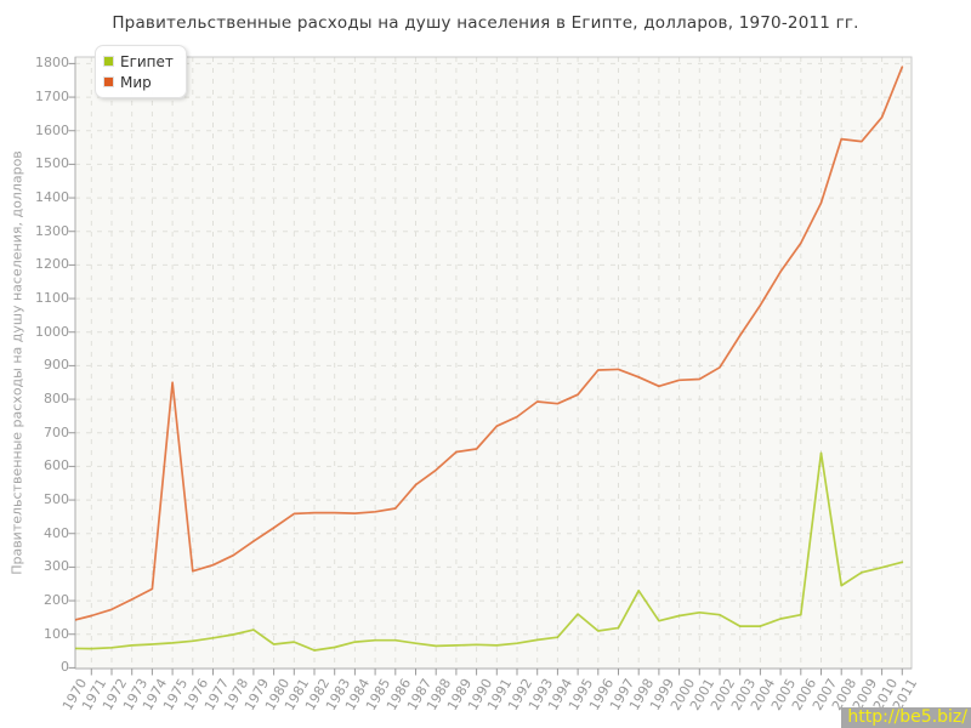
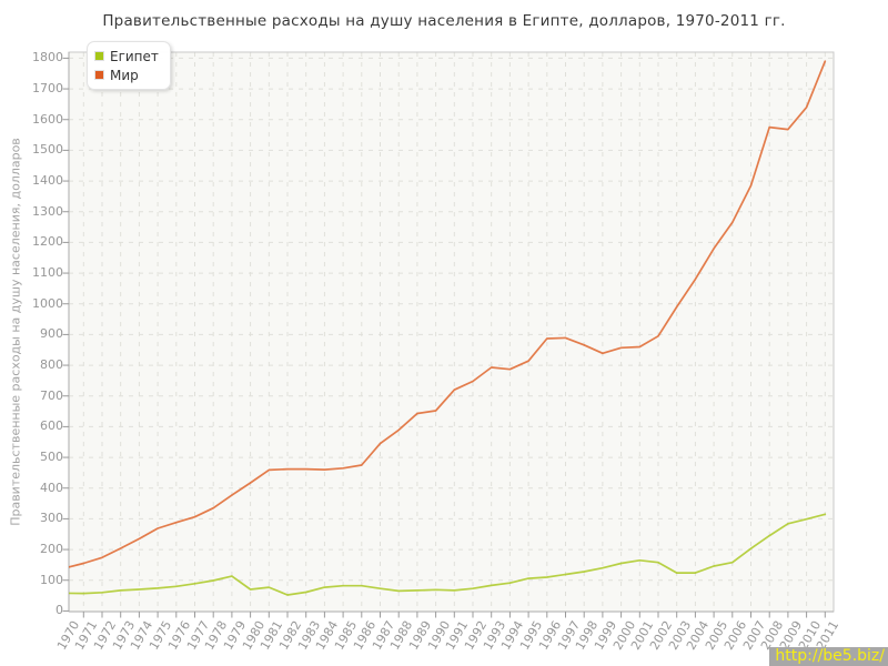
Мир/1975: 850 -> 270
Египет/1995: 160 -> 110
Египет/1998: 230 -> 130
Египет/2007: 640 -> 200
